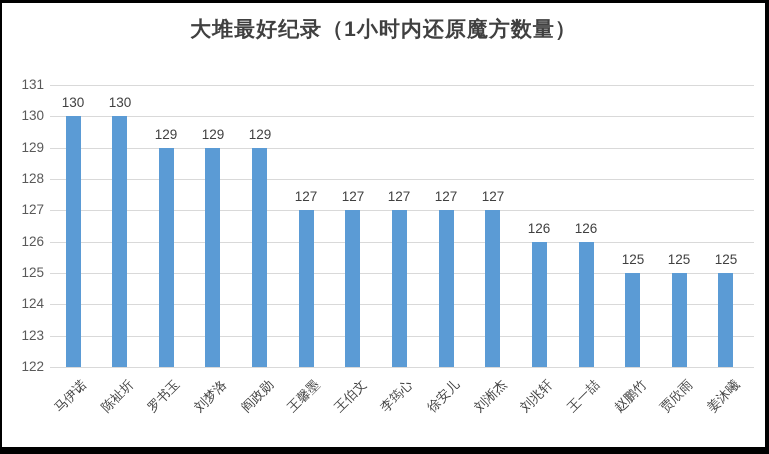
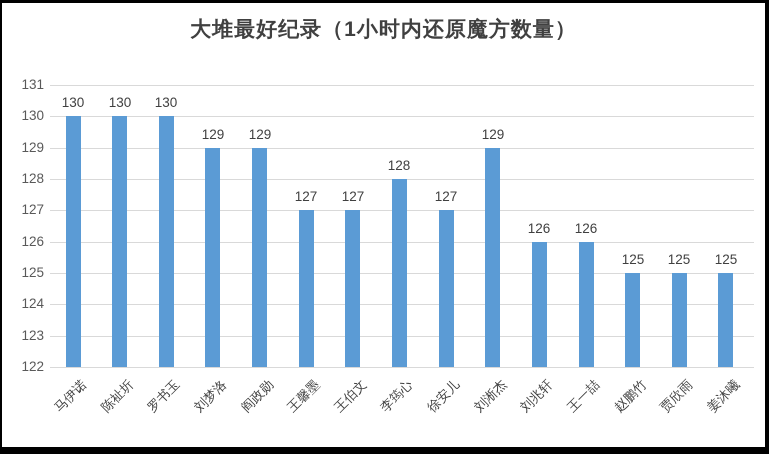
罗书玉: 129 -> 130
李筠心: 127 -> 128
刘淅杰: 127 -> 129
